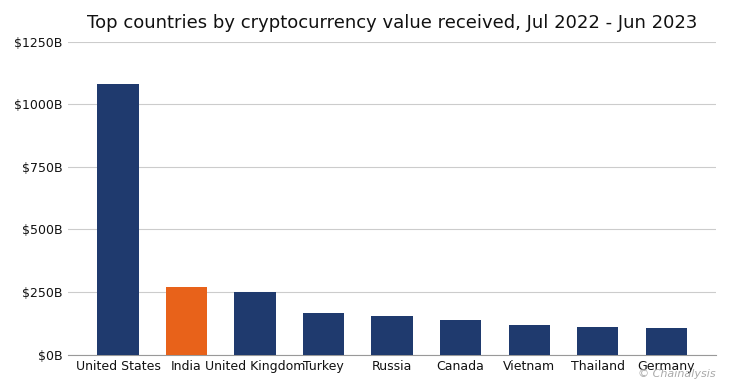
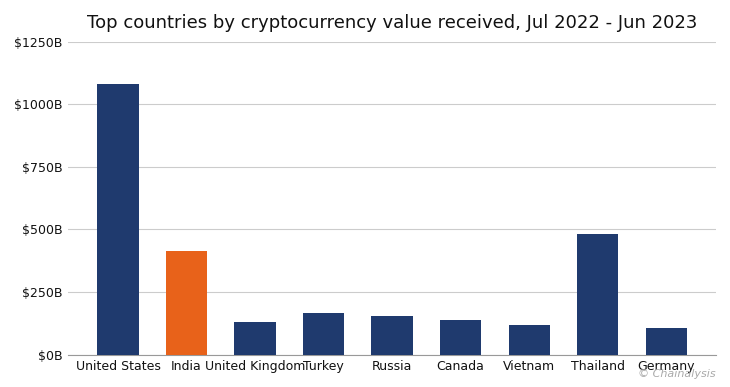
India: $270B -> $415B
United Kingdom: $250B -> $130B
Thailand: $110B -> $480B
